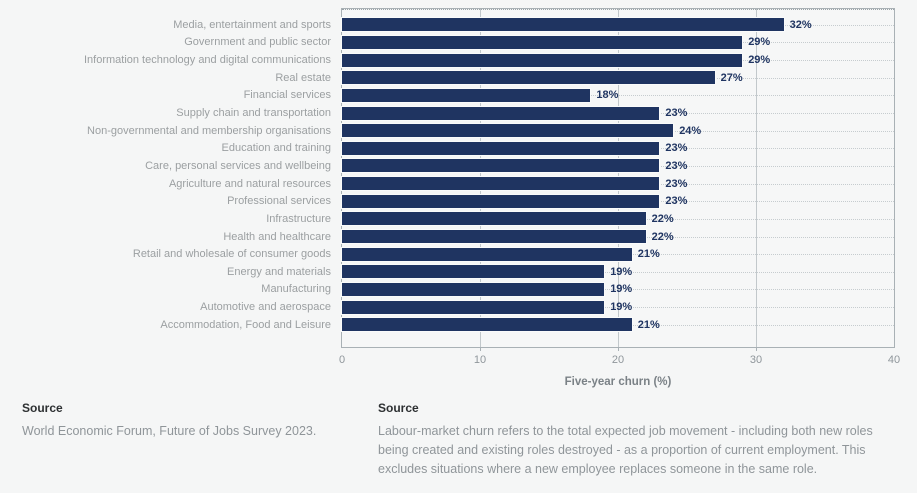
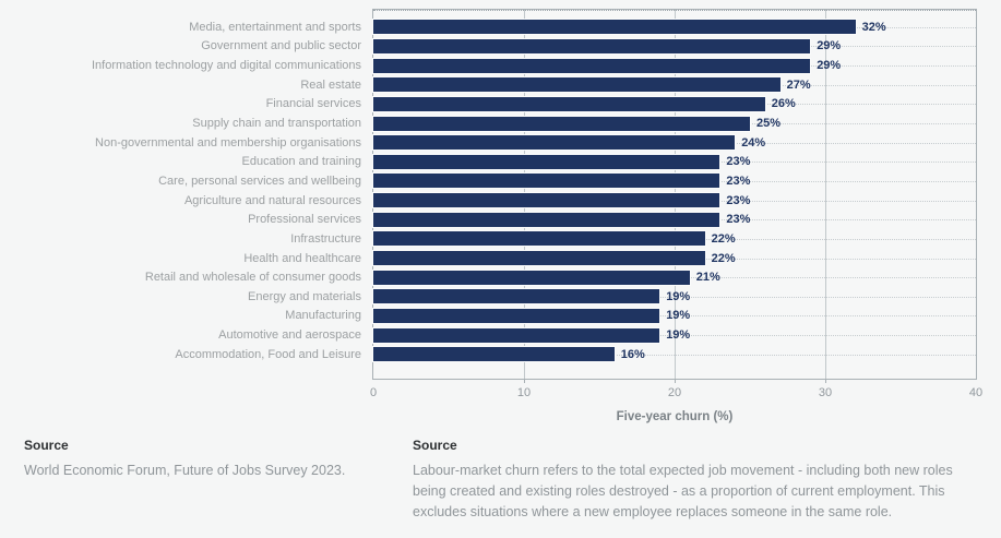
Financial services: 18% -> 26%
Supply chain and transportation: 23% -> 25%
Accommodation, Food and Leisure: 21% -> 16%
